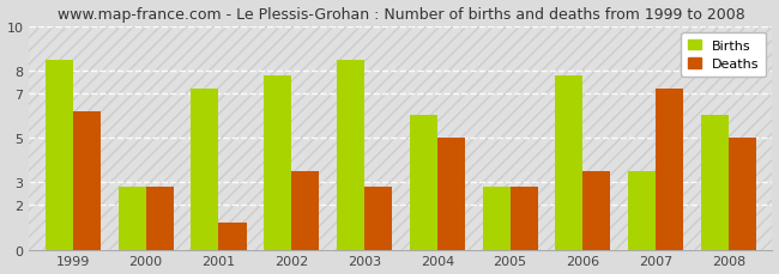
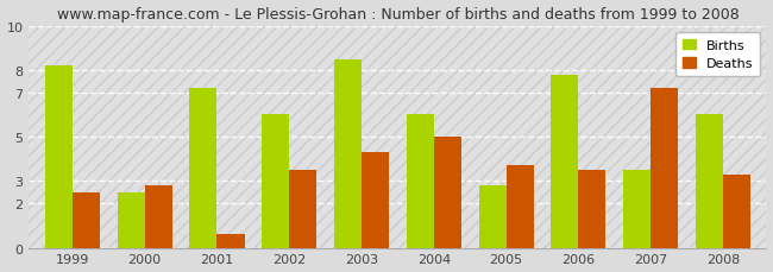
Births/1999: 8.5 -> 8.2
Deaths/1999: 6.2 -> 2.5
Births/2000: 2.8 -> 2.5
Deaths/2001: 1.2 -> 0.6
Births/2002: 7.8 -> 6.0
Deaths/2003: 2.8 -> 4.3
Deaths/2005: 2.8 -> 3.7
Deaths/2008: 5.0 -> 3.3
